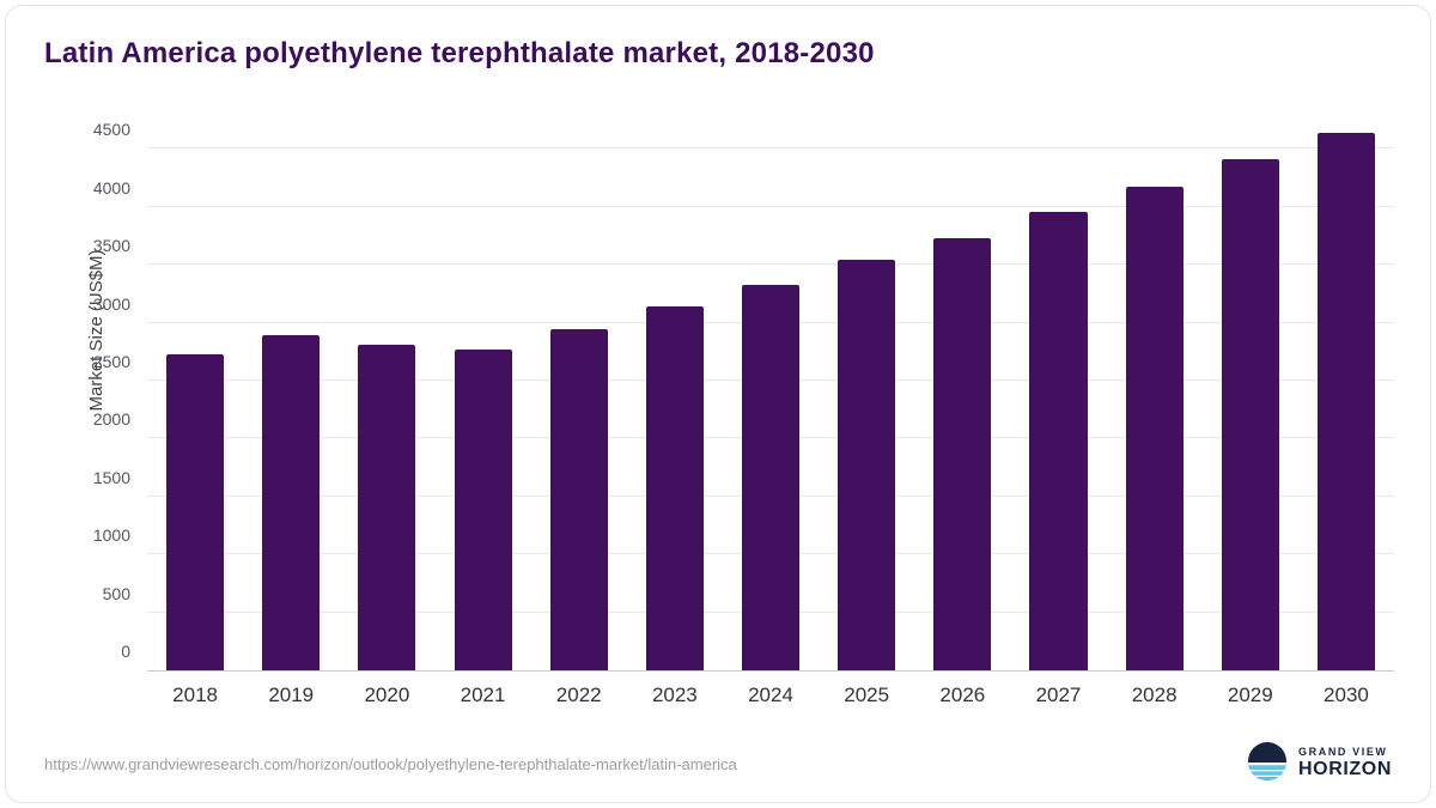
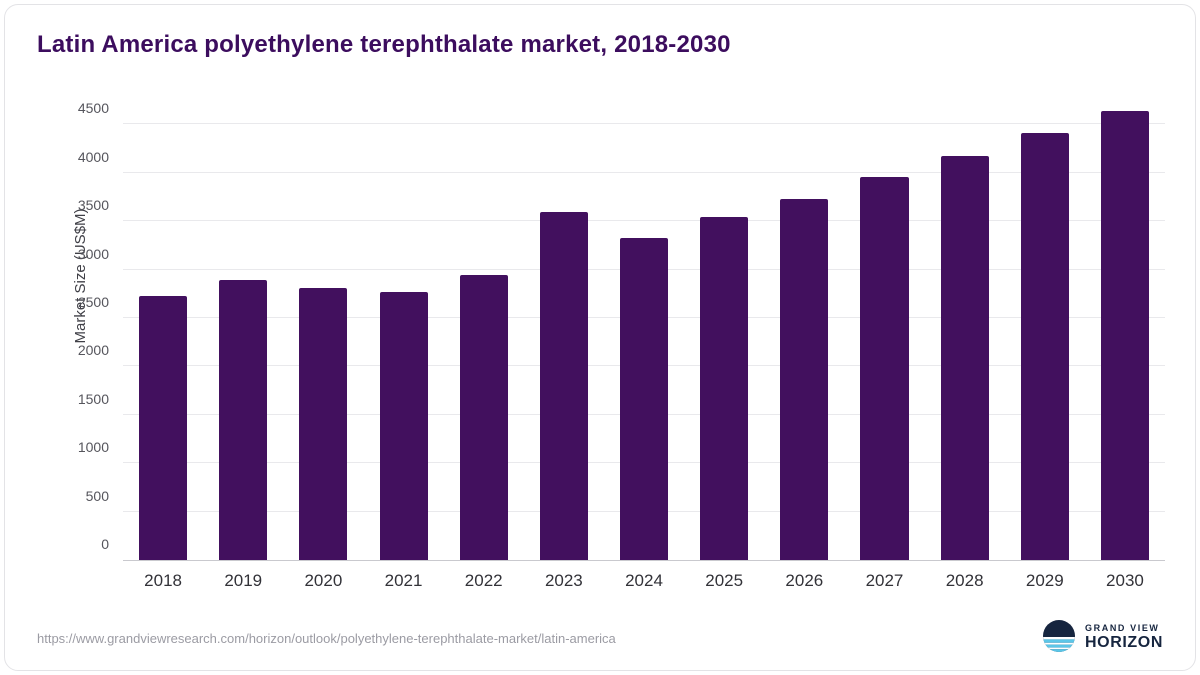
2023: 3100 -> 3600
